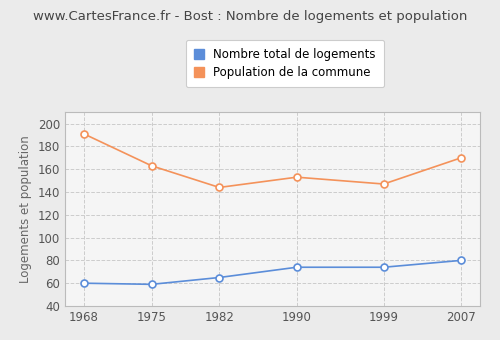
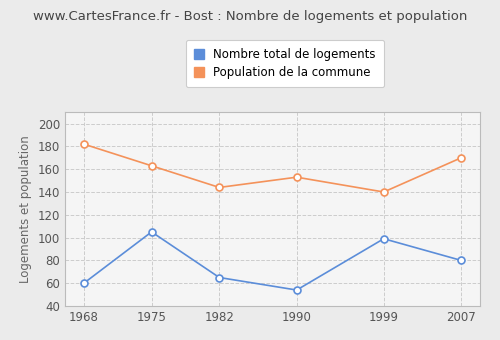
Population de la commune/1968: 191 -> 182
Nombre total de logements/1975: 59 -> 105
Nombre total de logements/1990: 74 -> 54
Nombre total de logements/1999: 74 -> 99
Population de la commune/1999: 147 -> 140
